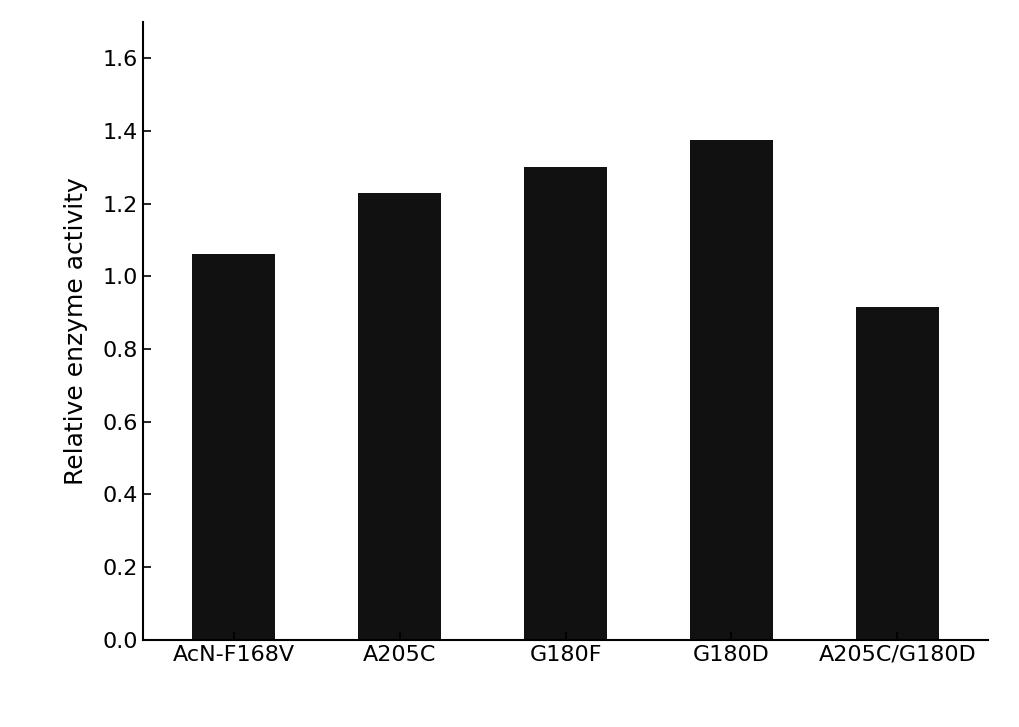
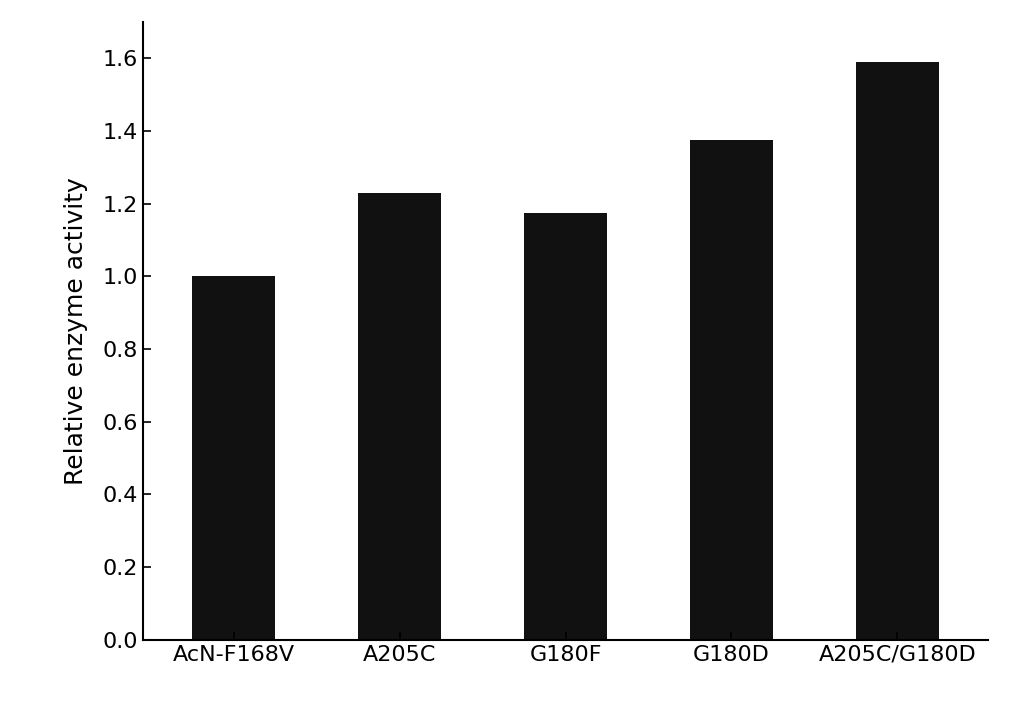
AcN-F168V: 1.060 -> 1.000
G180F: 1.300 -> 1.175
A205C/G180D: 0.915 -> 1.590
